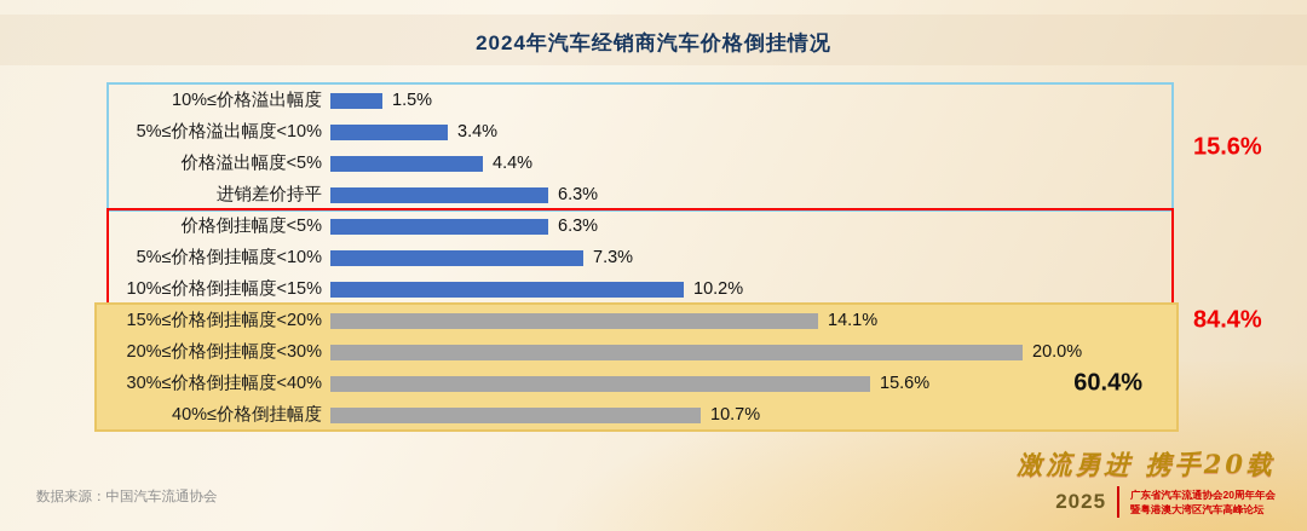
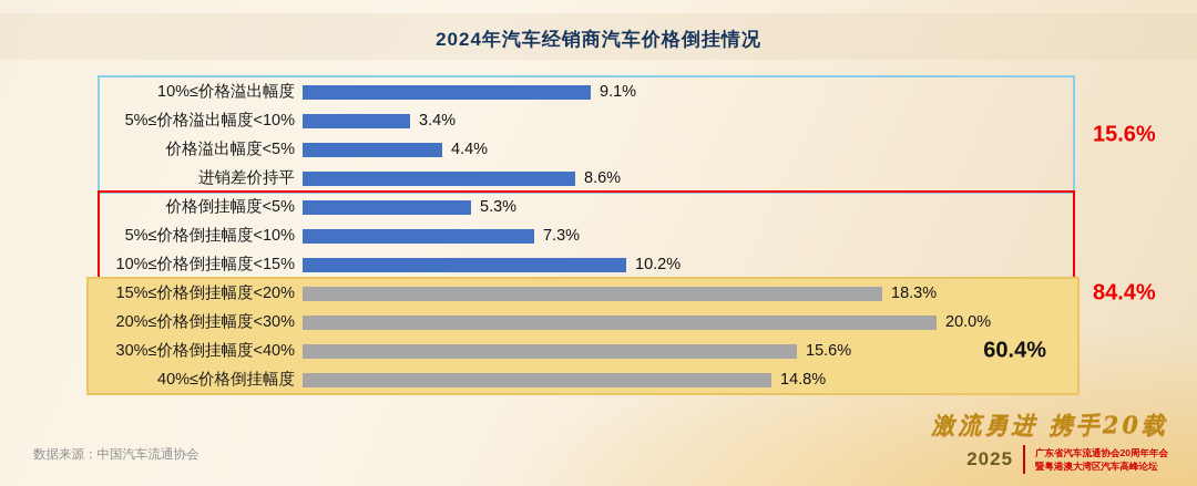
10%≤价格溢出幅度: 1.5% -> 9.1%
进销差价持平: 6.3% -> 8.6%
价格倒挂幅度<5%: 6.3% -> 5.3%
15%≤价格倒挂幅度<20%: 14.1% -> 18.3%
40%≤价格倒挂幅度: 10.7% -> 14.8%
